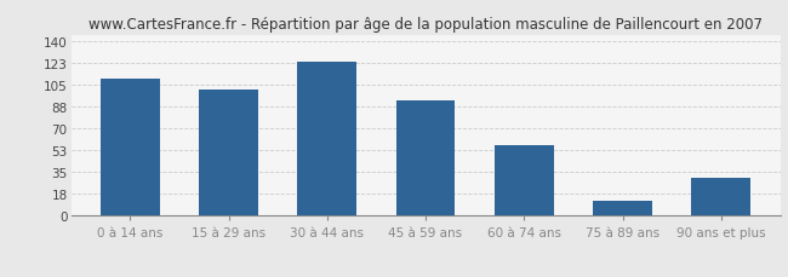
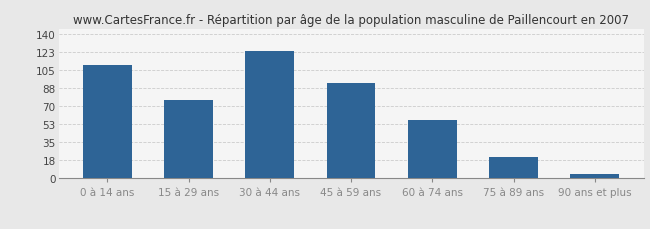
15 à 29 ans: 101 -> 76
75 à 89 ans: 12 -> 21
90 ans et plus: 30 -> 4
